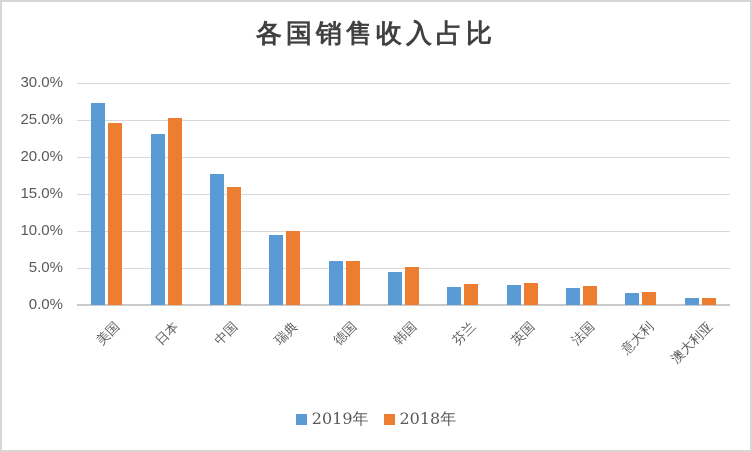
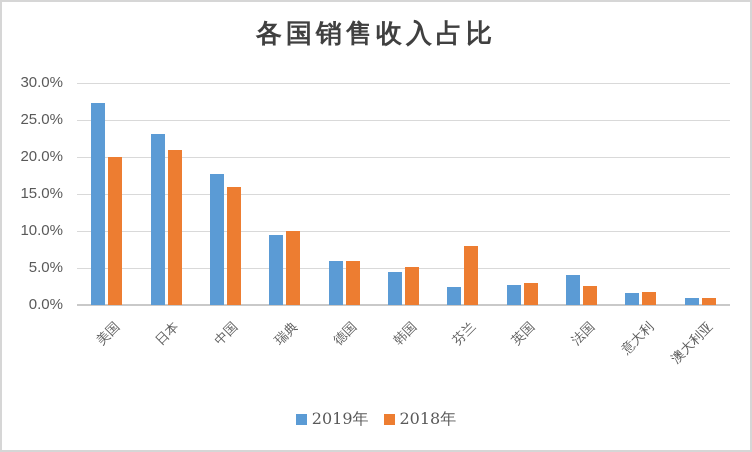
2018年/美国: 25% -> 20%
2018年/日本: 25% -> 21%
2018年/芬兰: 3% -> 8%
2019年/法国: 2% -> 4%
